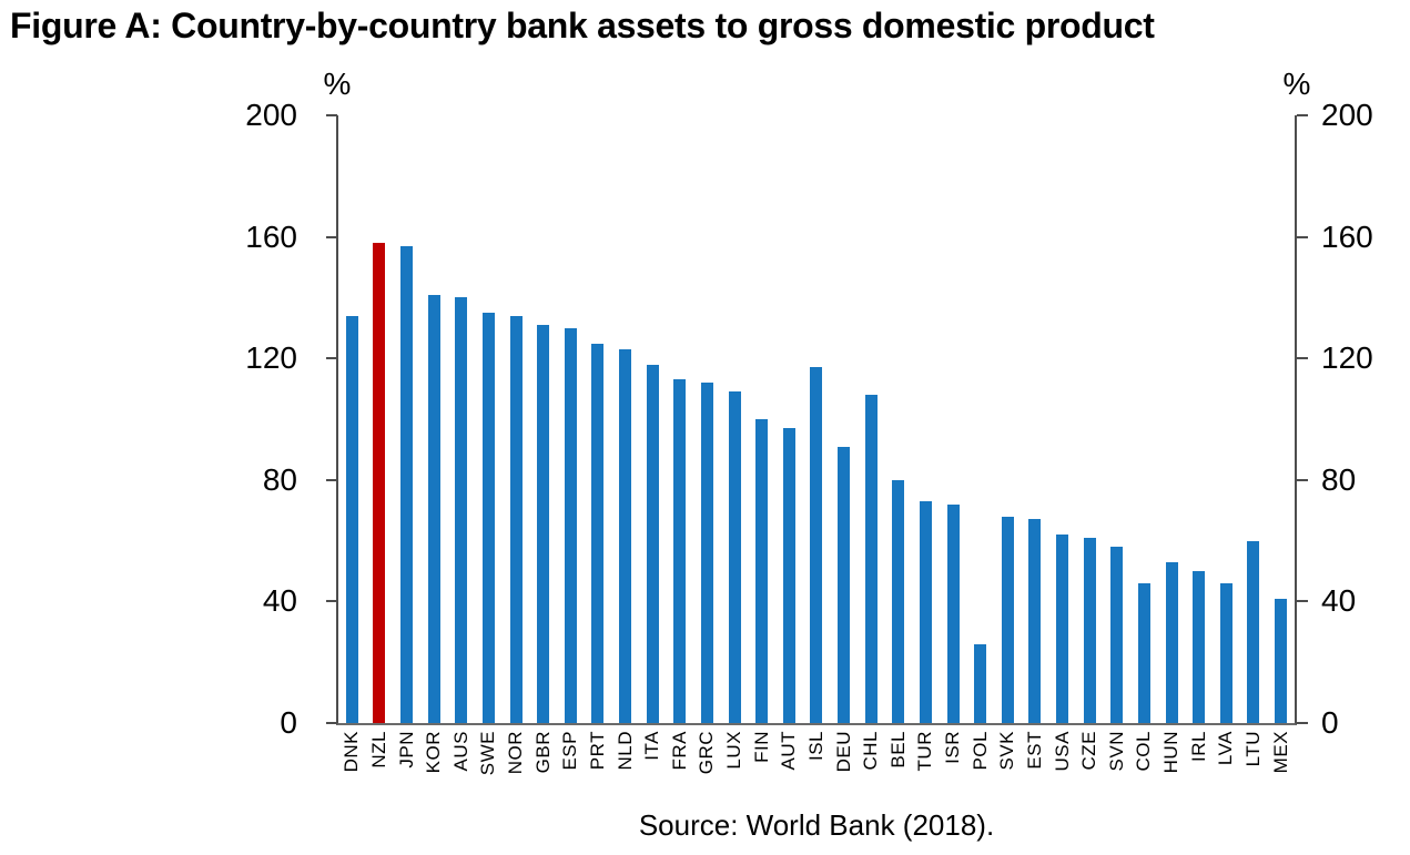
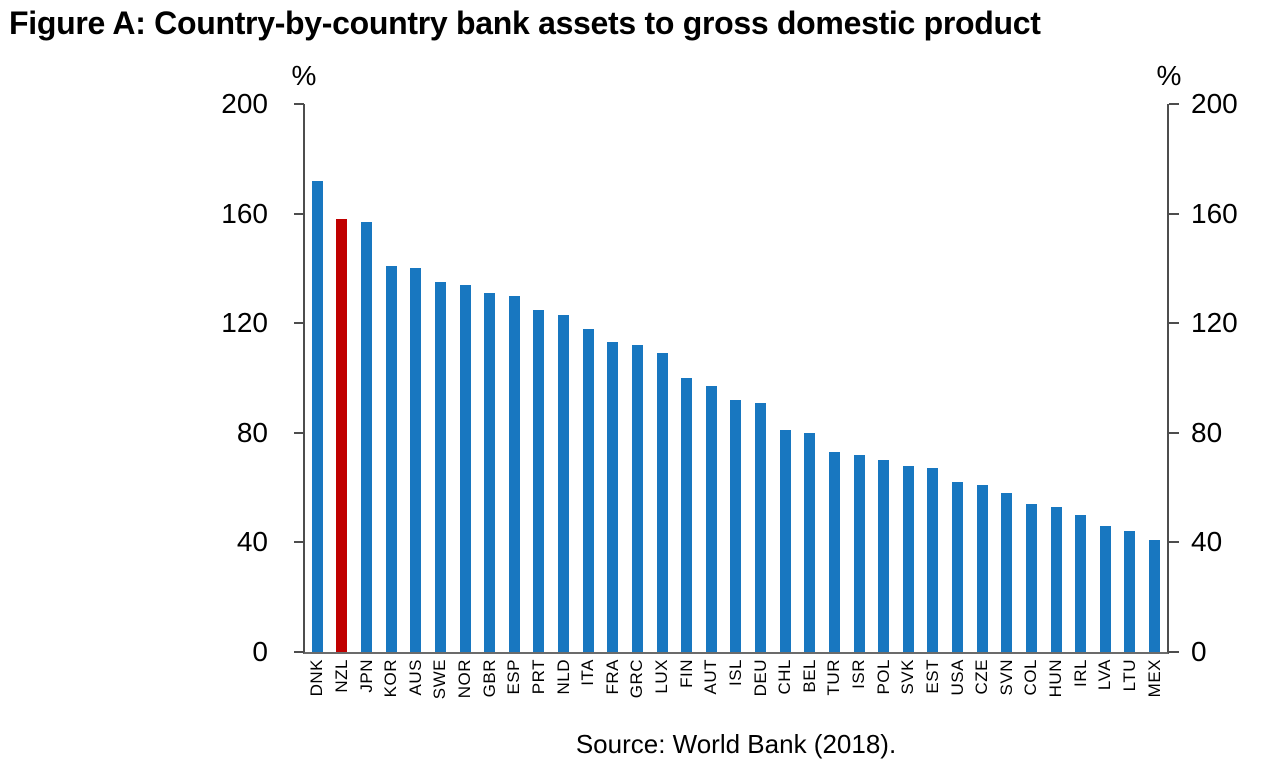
DNK: 134 -> 172
ISL: 117 -> 92
CHL: 108 -> 81
POL: 26 -> 70
COL: 46 -> 54
LTU: 60 -> 44
